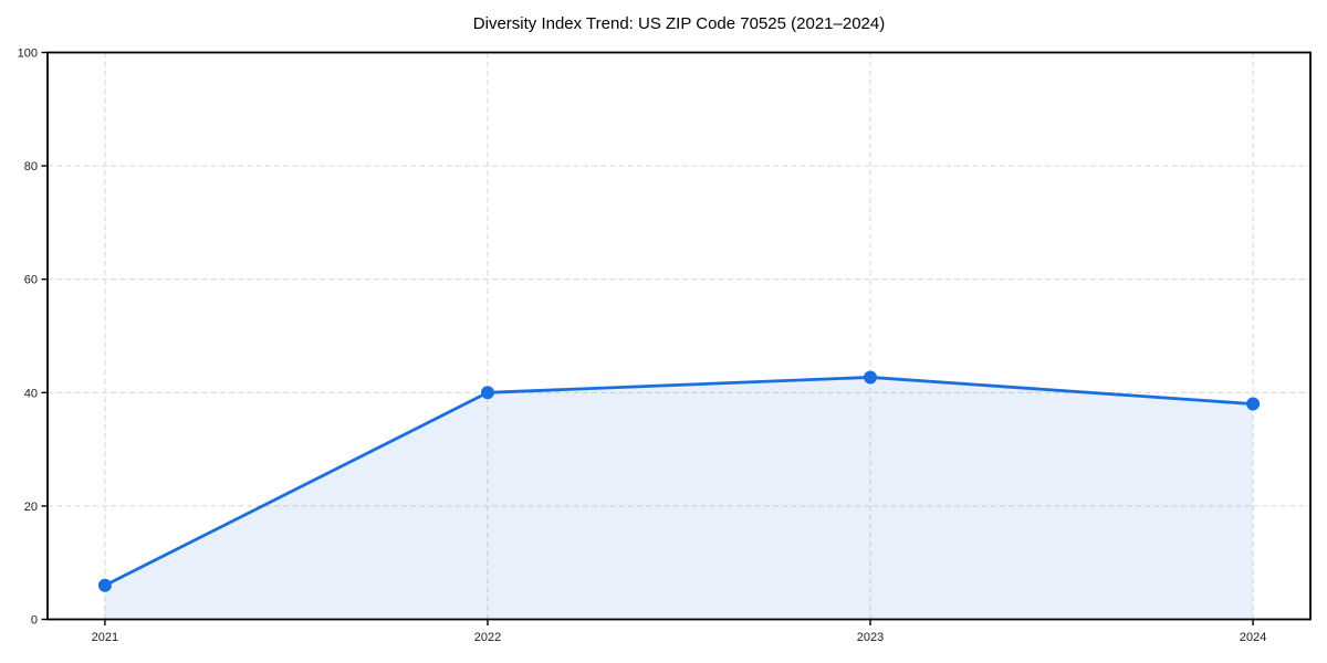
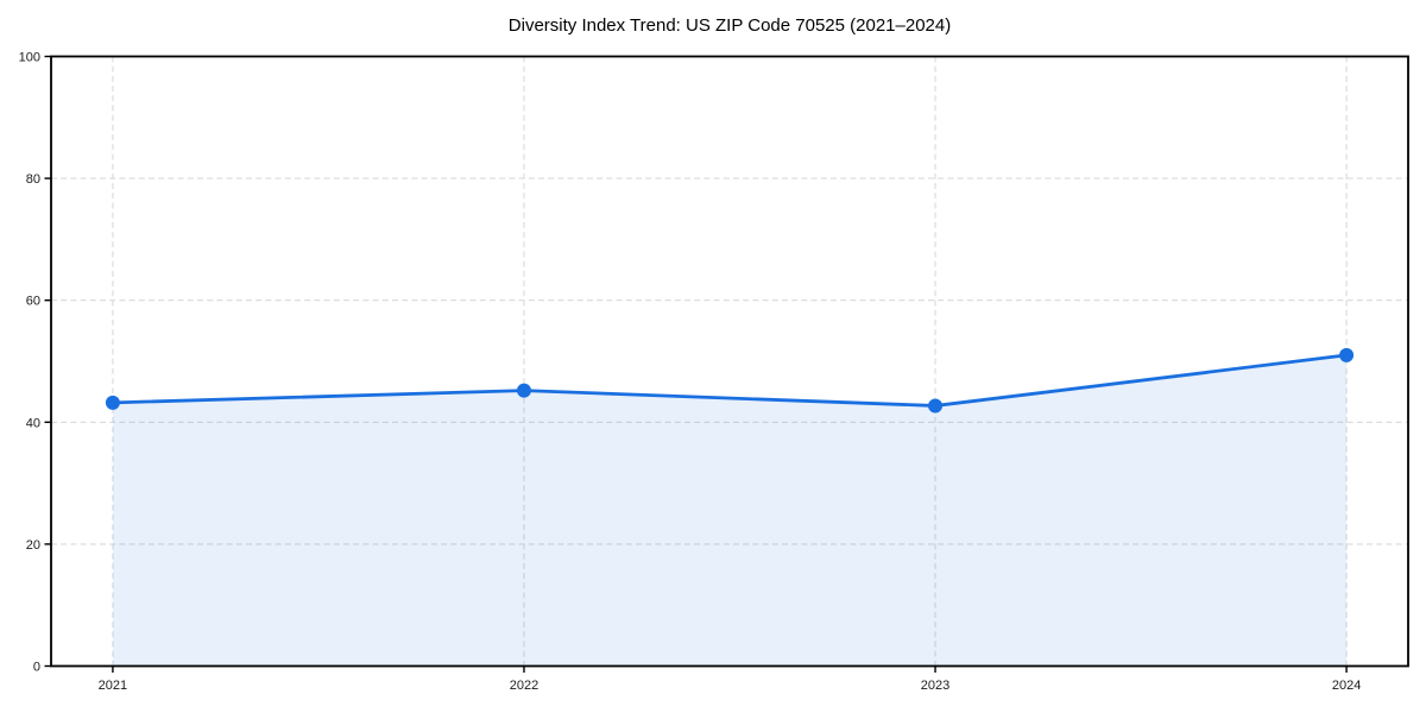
2021: 6 -> 43
2022: 40 -> 45
2024: 38 -> 51
